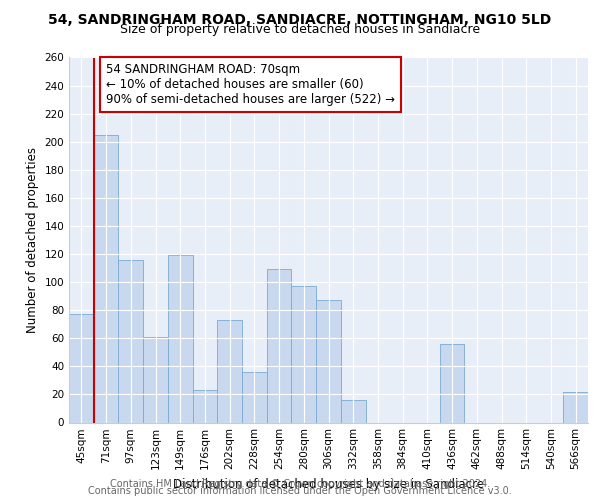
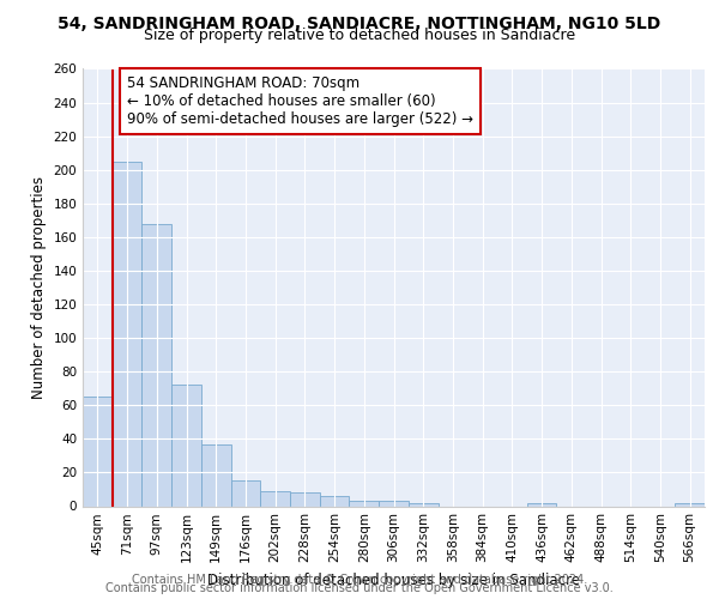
45sqm: 77 -> 65
97sqm: 116 -> 168
123sqm: 61 -> 72
149sqm: 119 -> 37
176sqm: 23 -> 15
202sqm: 73 -> 9
228sqm: 36 -> 8
254sqm: 109 -> 6
280sqm: 97 -> 3
306sqm: 87 -> 3
332sqm: 16 -> 2
436sqm: 56 -> 2
566sqm: 22 -> 2
